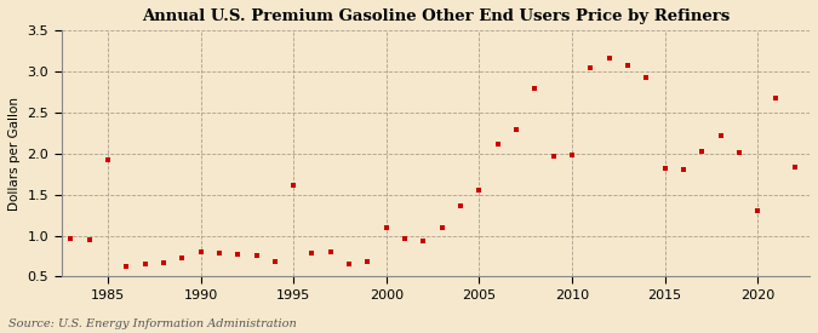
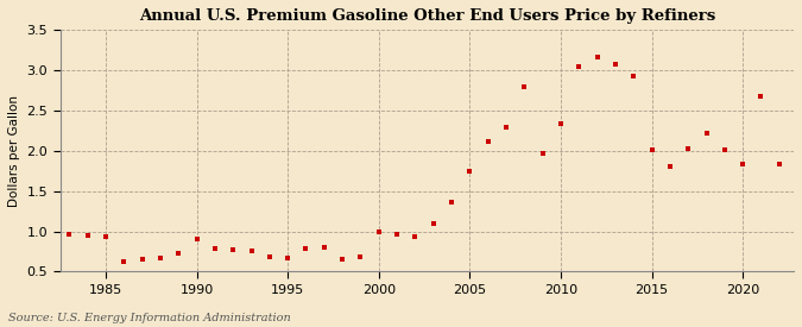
1985: 1.92 -> 0.94
1990: 0.80 -> 0.90
1995: 1.62 -> 0.67
2000: 1.10 -> 1.00
2005: 1.56 -> 1.75
2010: 1.98 -> 2.33
2015: 1.82 -> 2.01
2020: 1.30 -> 1.84
